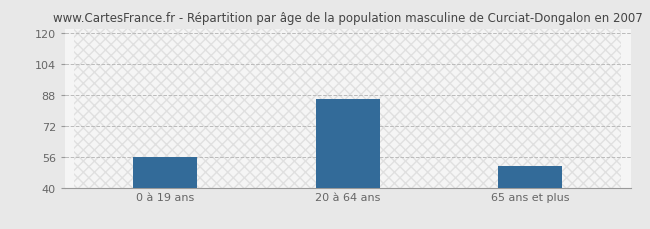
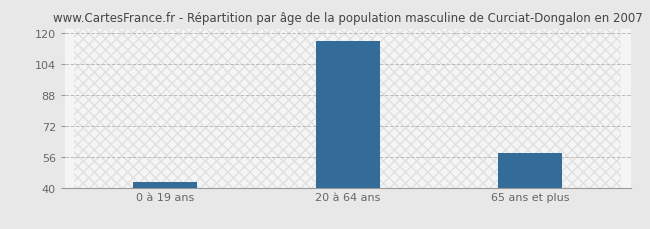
0 à 19 ans: 56 -> 43
20 à 64 ans: 86 -> 116
65 ans et plus: 51 -> 58
